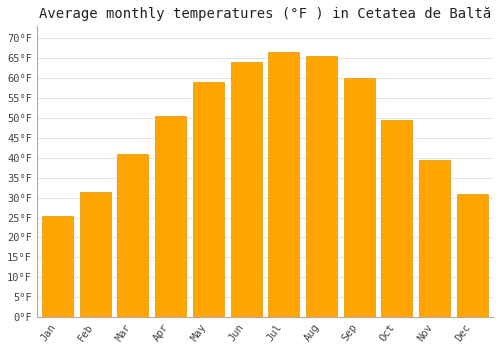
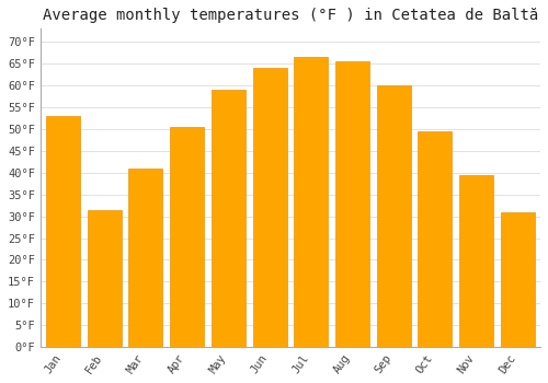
Jan: 25.5°F -> 53.0°F
